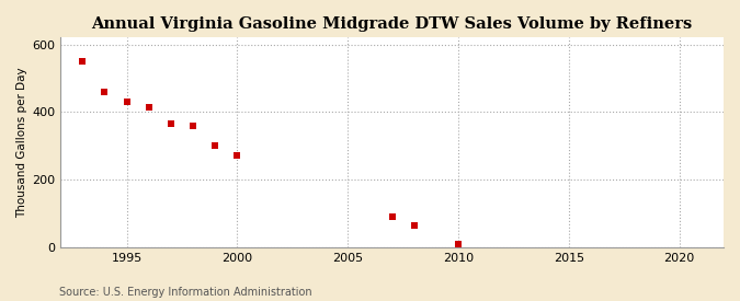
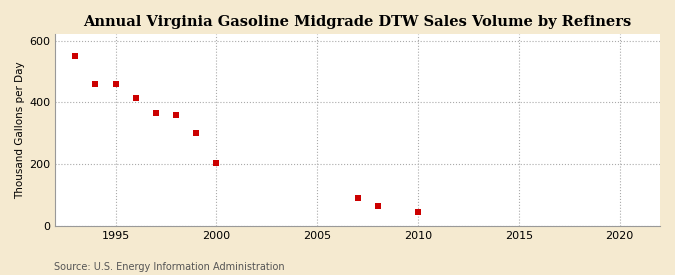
1995: 430 -> 460
2000: 270 -> 205
2010: 10 -> 45
